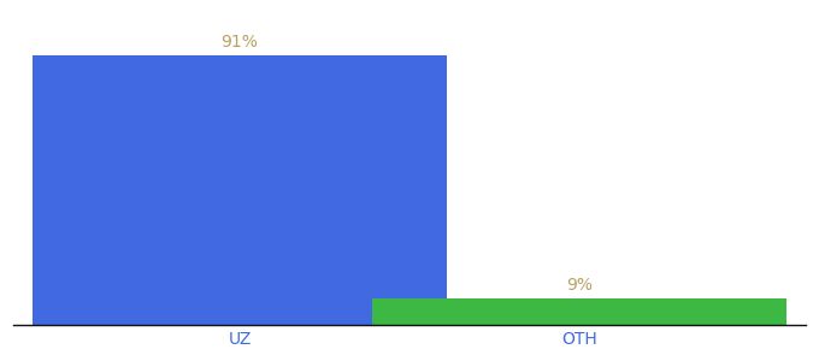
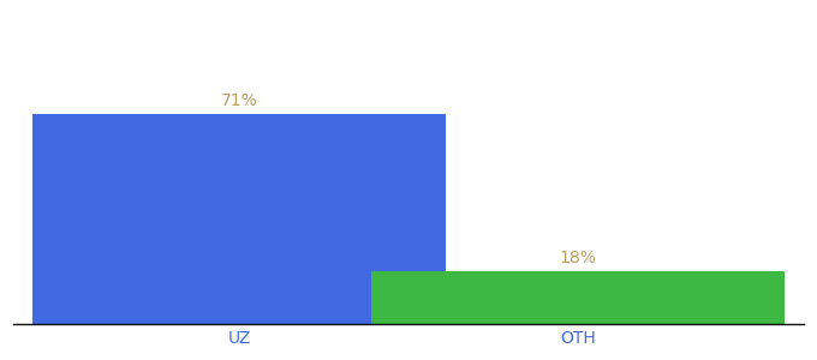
UZ: 91% -> 71%
OTH: 9% -> 18%
